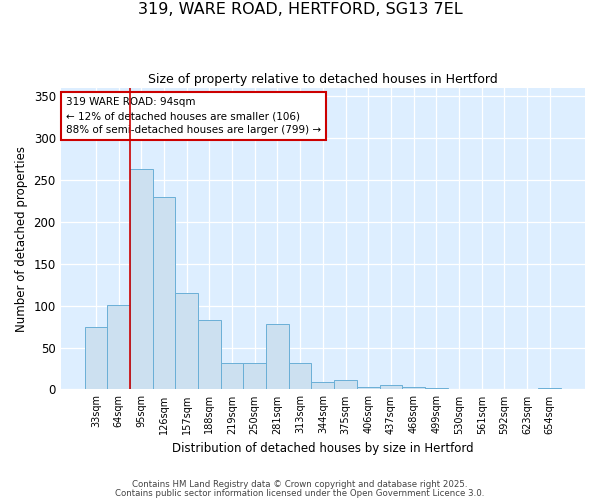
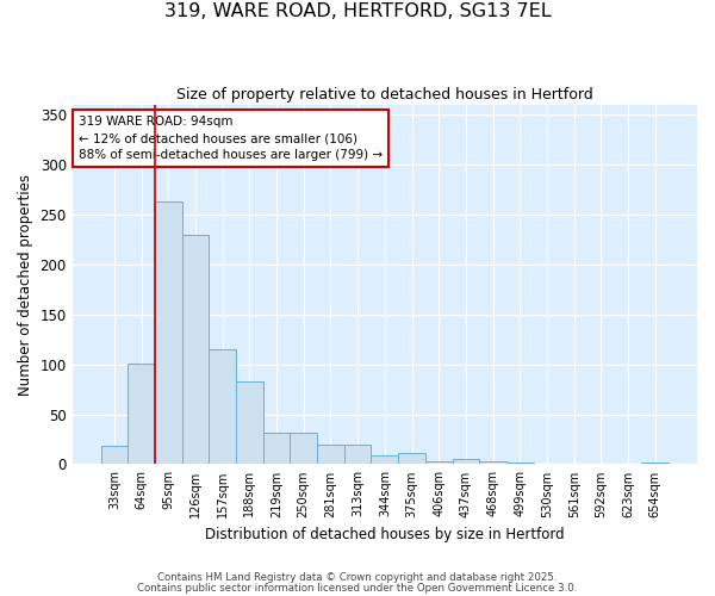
33sqm: 74 -> 19
281sqm: 78 -> 20
313sqm: 32 -> 20
